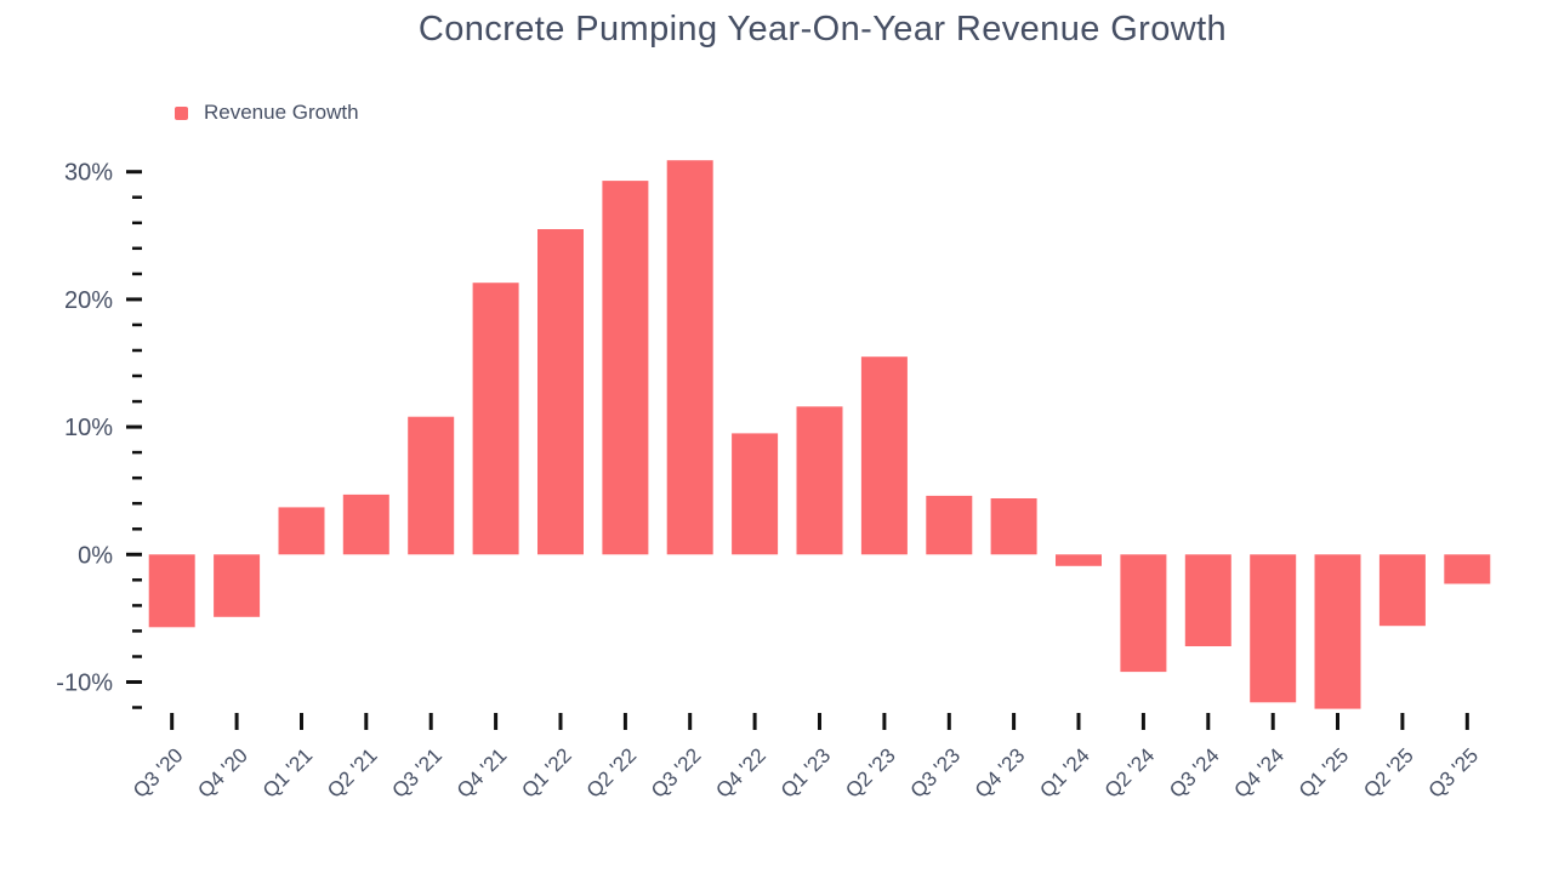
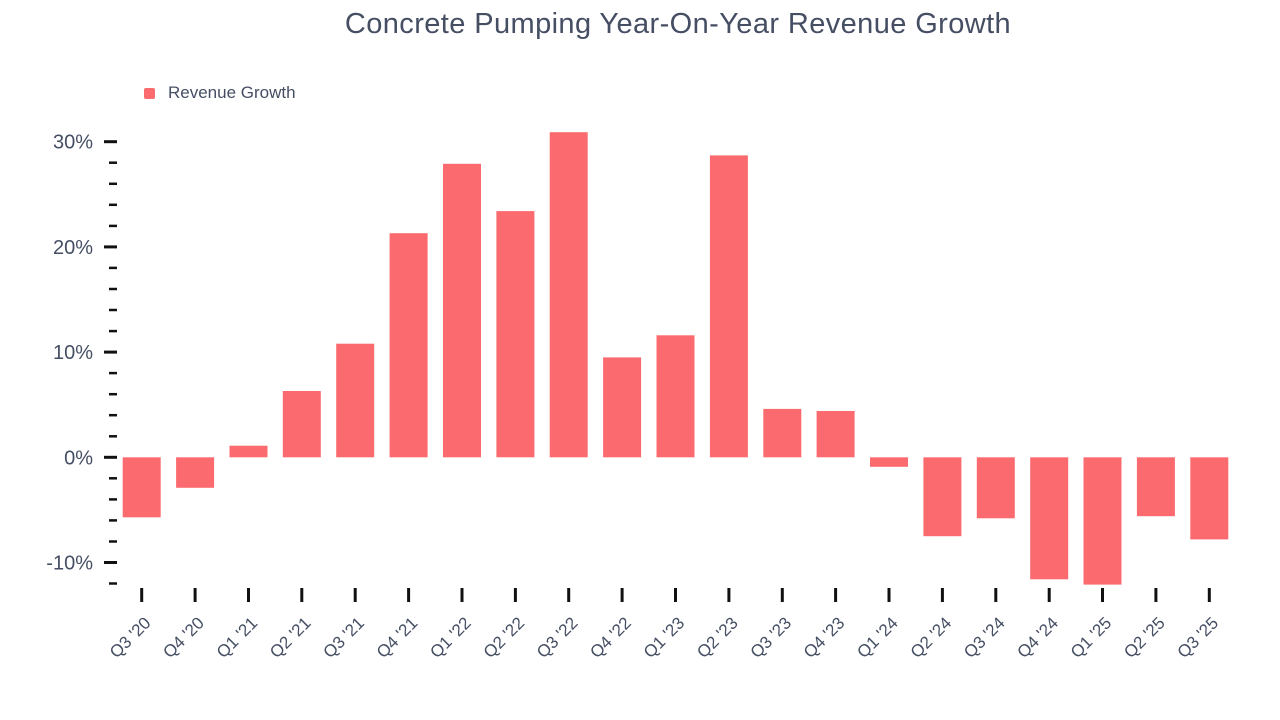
Q4 '20: -4.9% -> -2.9%
Q1 '21: 3.7% -> 1.1%
Q2 '21: 4.7% -> 6.3%
Q1 '22: 25.5% -> 27.9%
Q2 '22: 29.3% -> 23.4%
Q2 '23: 15.5% -> 28.7%
Q2 '24: -9.2% -> -7.5%
Q3 '24: -7.2% -> -5.8%
Q3 '25: -2.3% -> -7.8%
